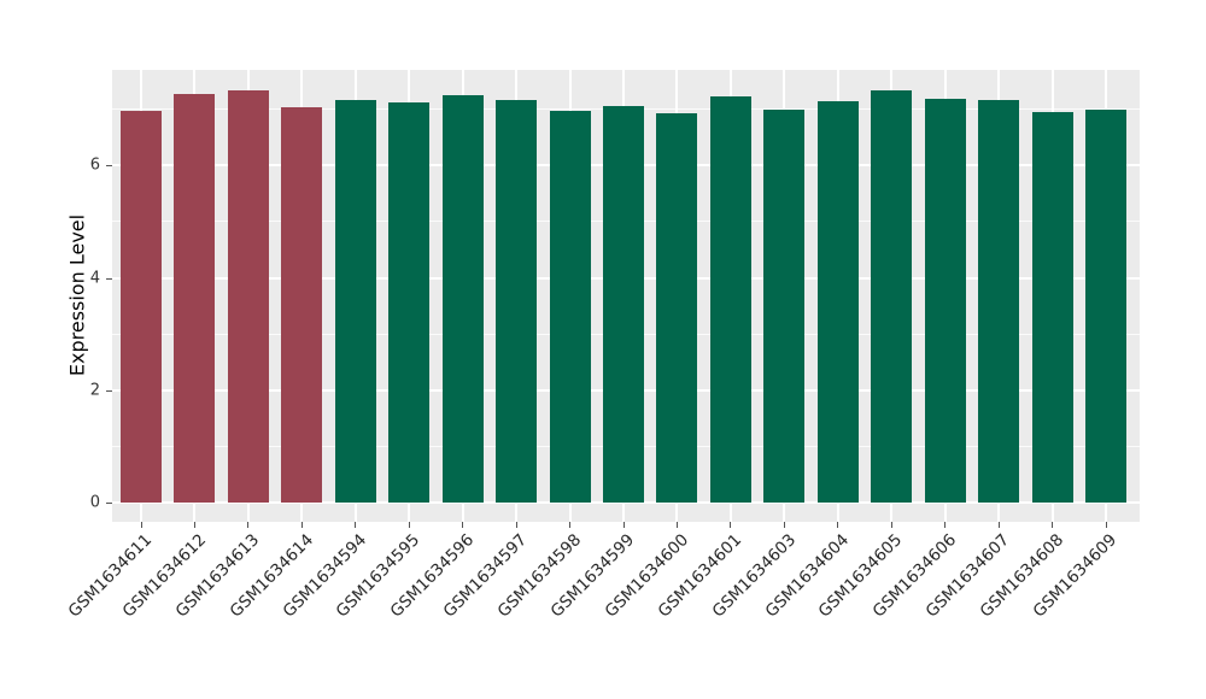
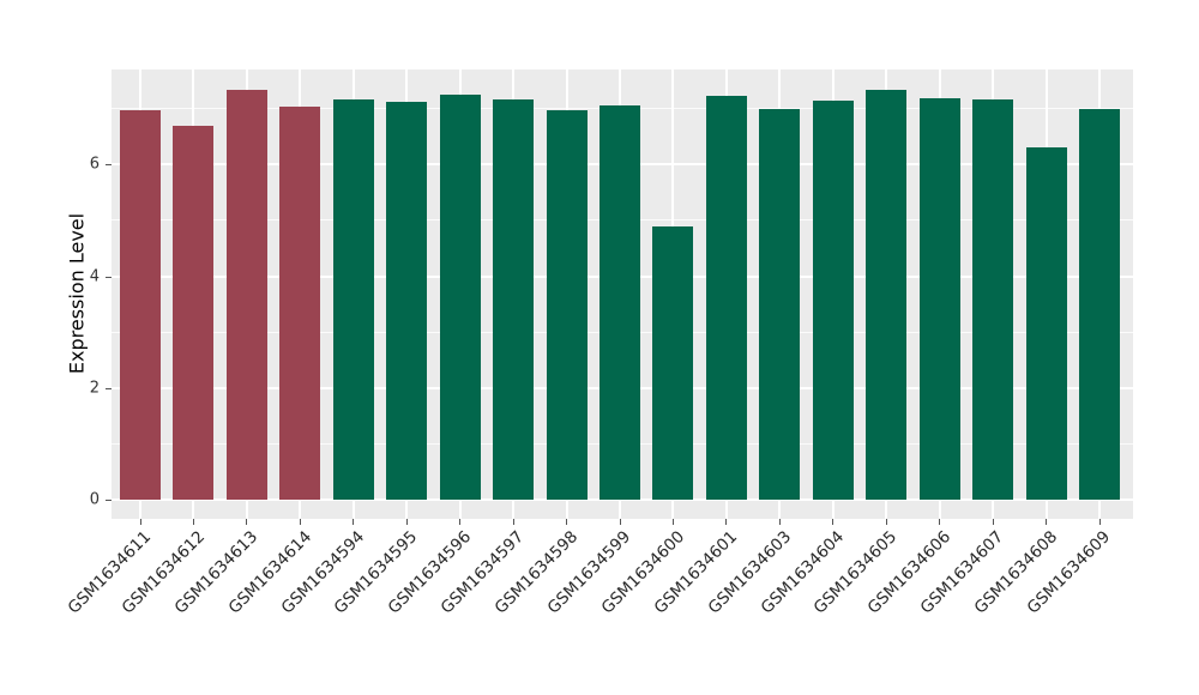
GSM1634612: 7.3 -> 6.7
GSM1634600: 6.9 -> 4.9
GSM1634608: 7.0 -> 6.3
